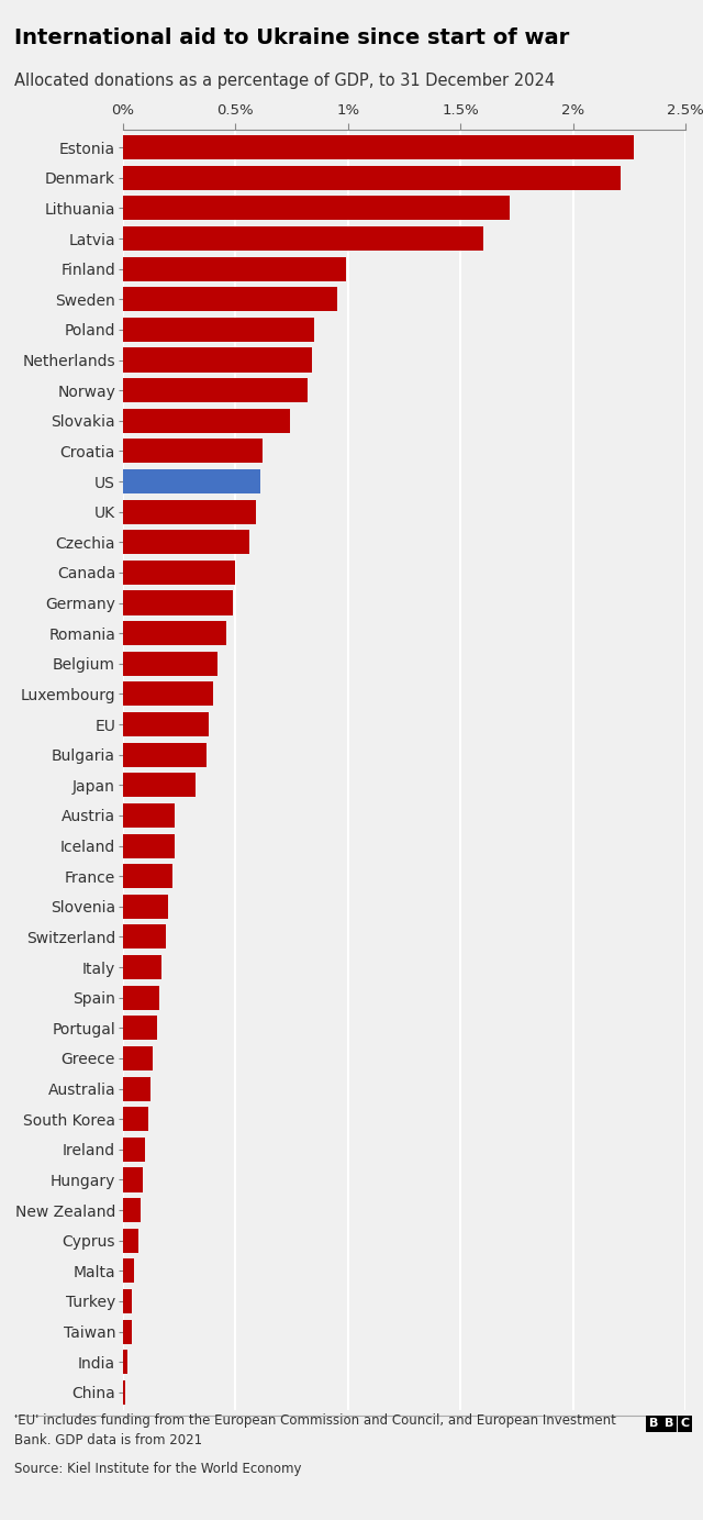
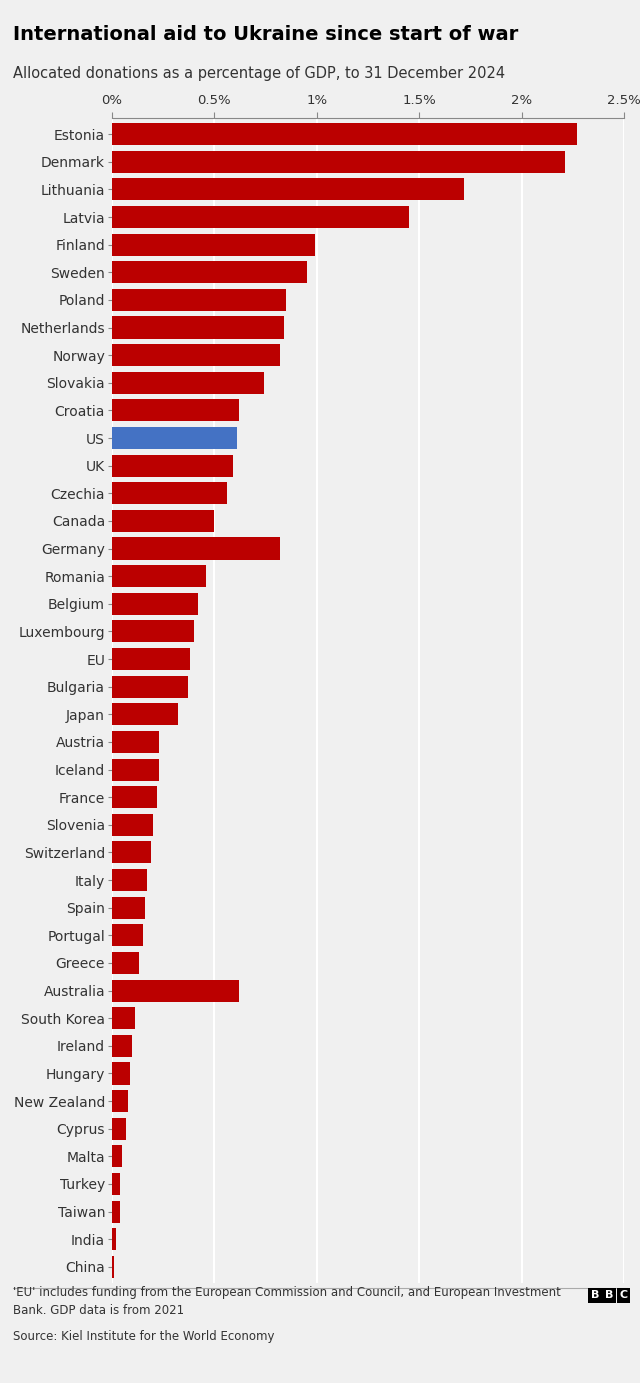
Latvia: 1.60% -> 1.45%
Germany: 0.49% -> 0.82%
Australia: 0.12% -> 0.62%
